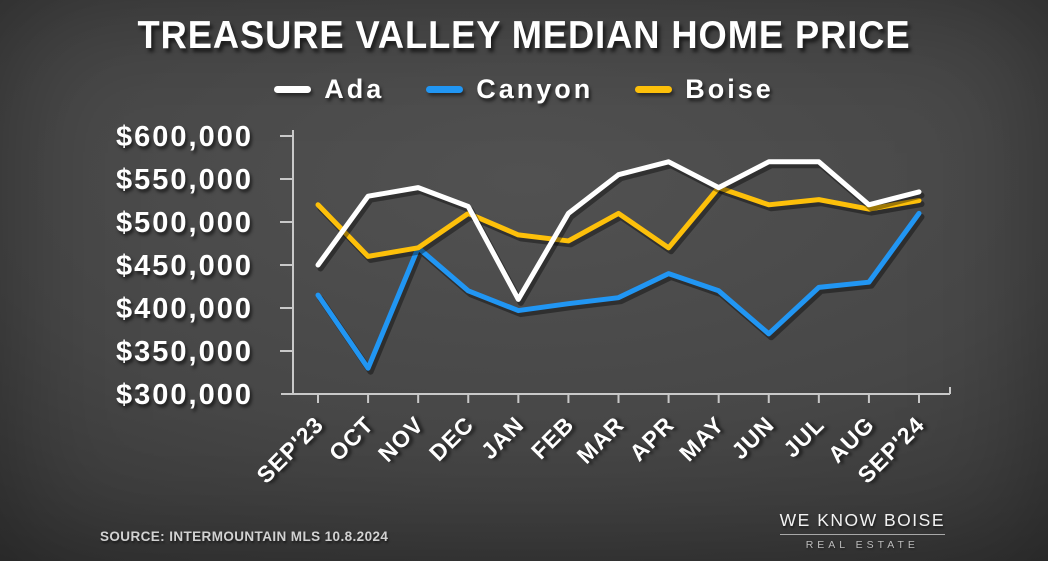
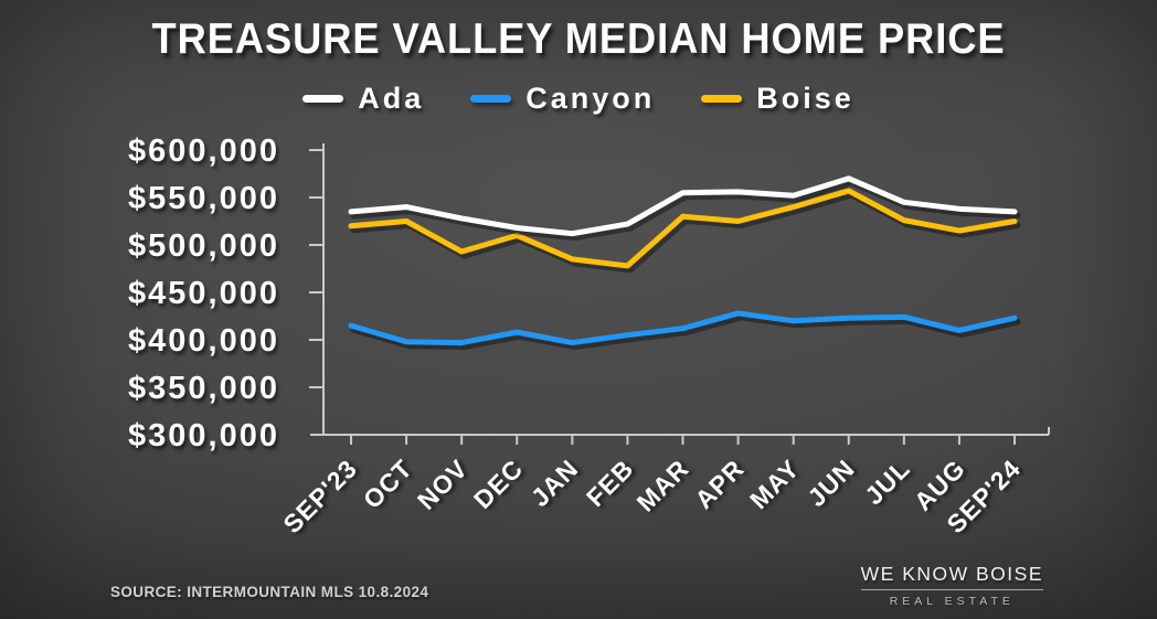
Ada/SEP'23: $450000 -> $540000
Ada/OCT: $530000 -> $540000
Canyon/OCT: $330000 -> $400000
Boise/OCT: $460000 -> $520000
Ada/NOV: $540000 -> $530000
Canyon/NOV: $470000 -> $400000
Boise/NOV: $470000 -> $490000
Canyon/DEC: $420000 -> $410000
Ada/JAN: $410000 -> $510000
Ada/FEB: $510000 -> $520000
Boise/MAR: $510000 -> $530000
Ada/APR: $570000 -> $560000
Canyon/APR: $440000 -> $430000
Boise/APR: $470000 -> $520000
Ada/MAY: $540000 -> $550000
Canyon/JUN: $370000 -> $420000
Boise/JUN: $520000 -> $560000
Ada/JUL: $570000 -> $540000
Ada/AUG: $520000 -> $540000
Canyon/AUG: $430000 -> $410000
Canyon/SEP'24: $510000 -> $420000
